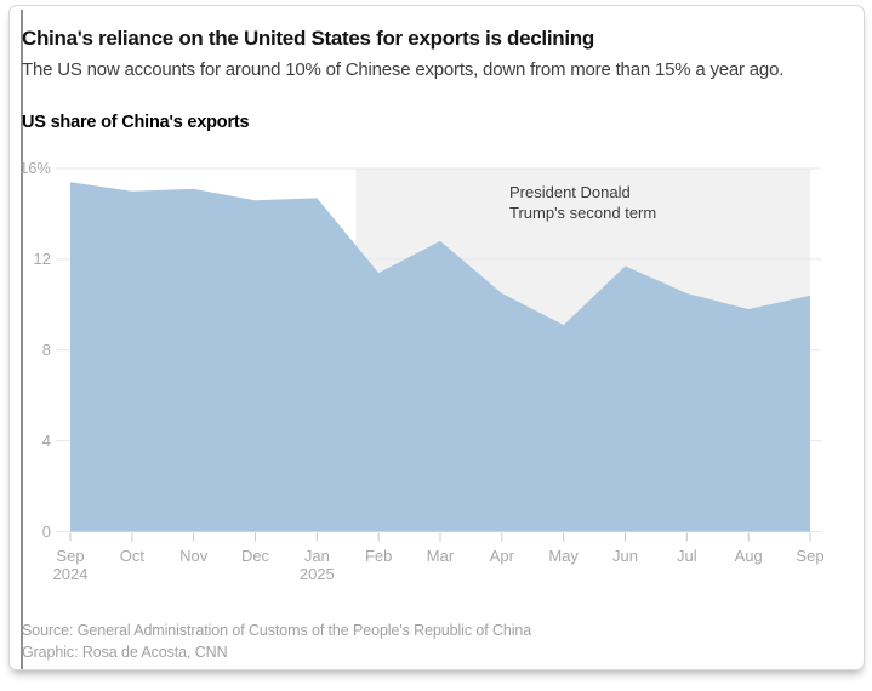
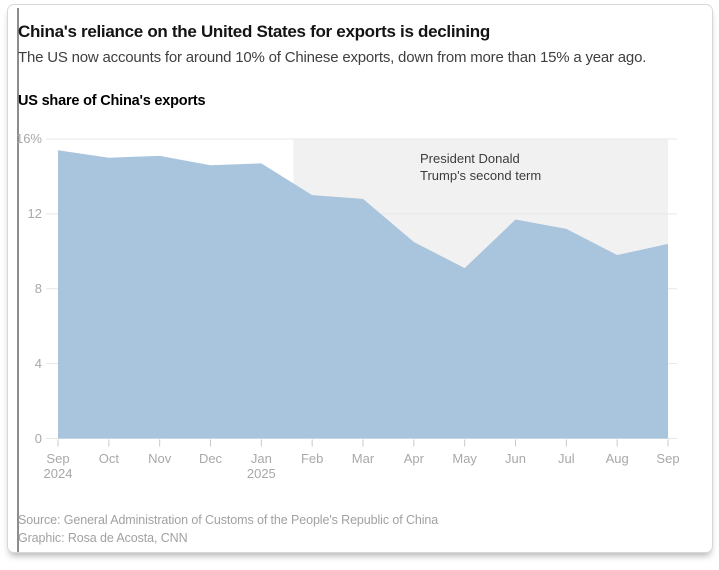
Feb: 11.4% -> 13.0%
Jul: 10.5% -> 11.2%
